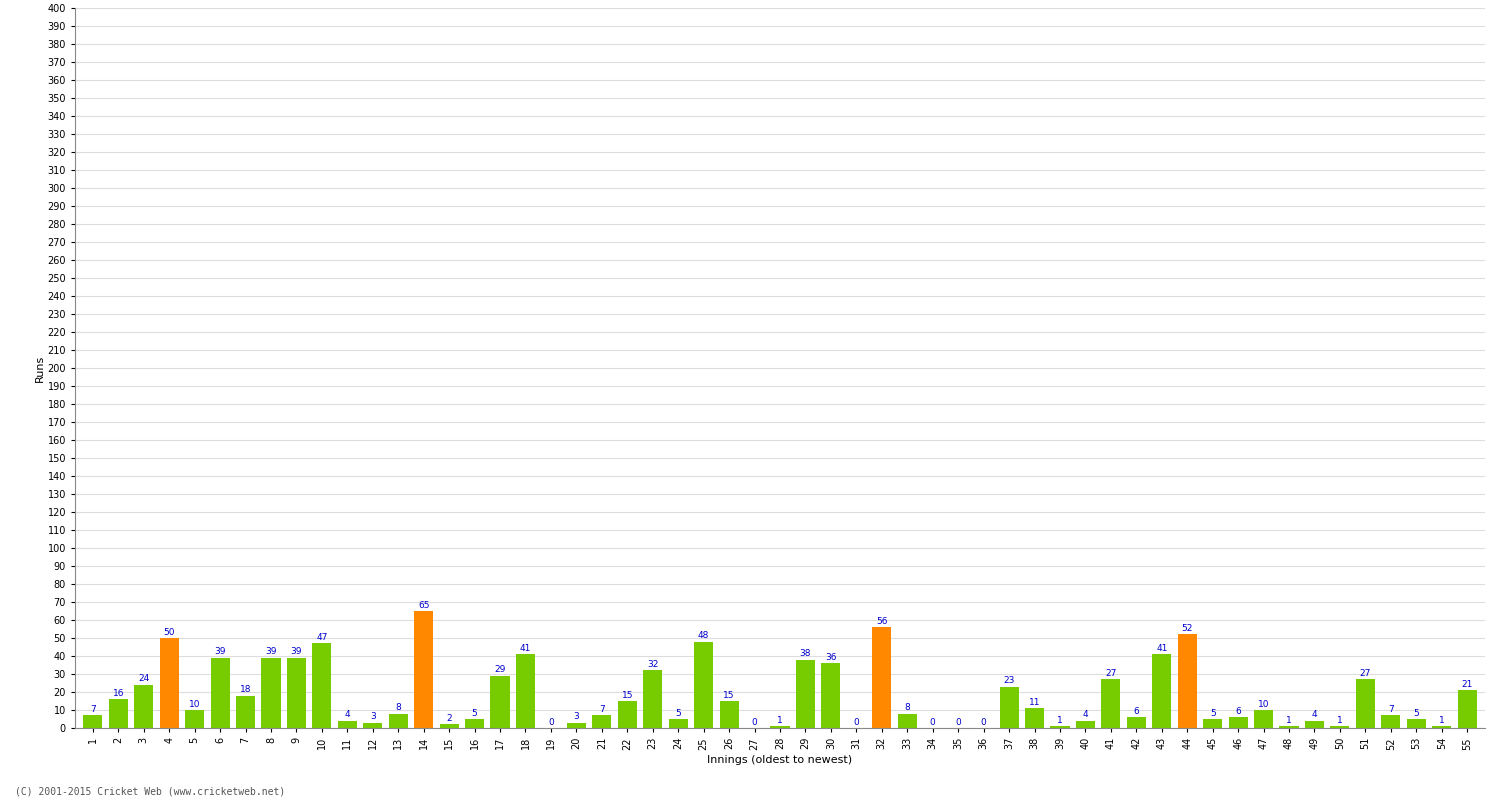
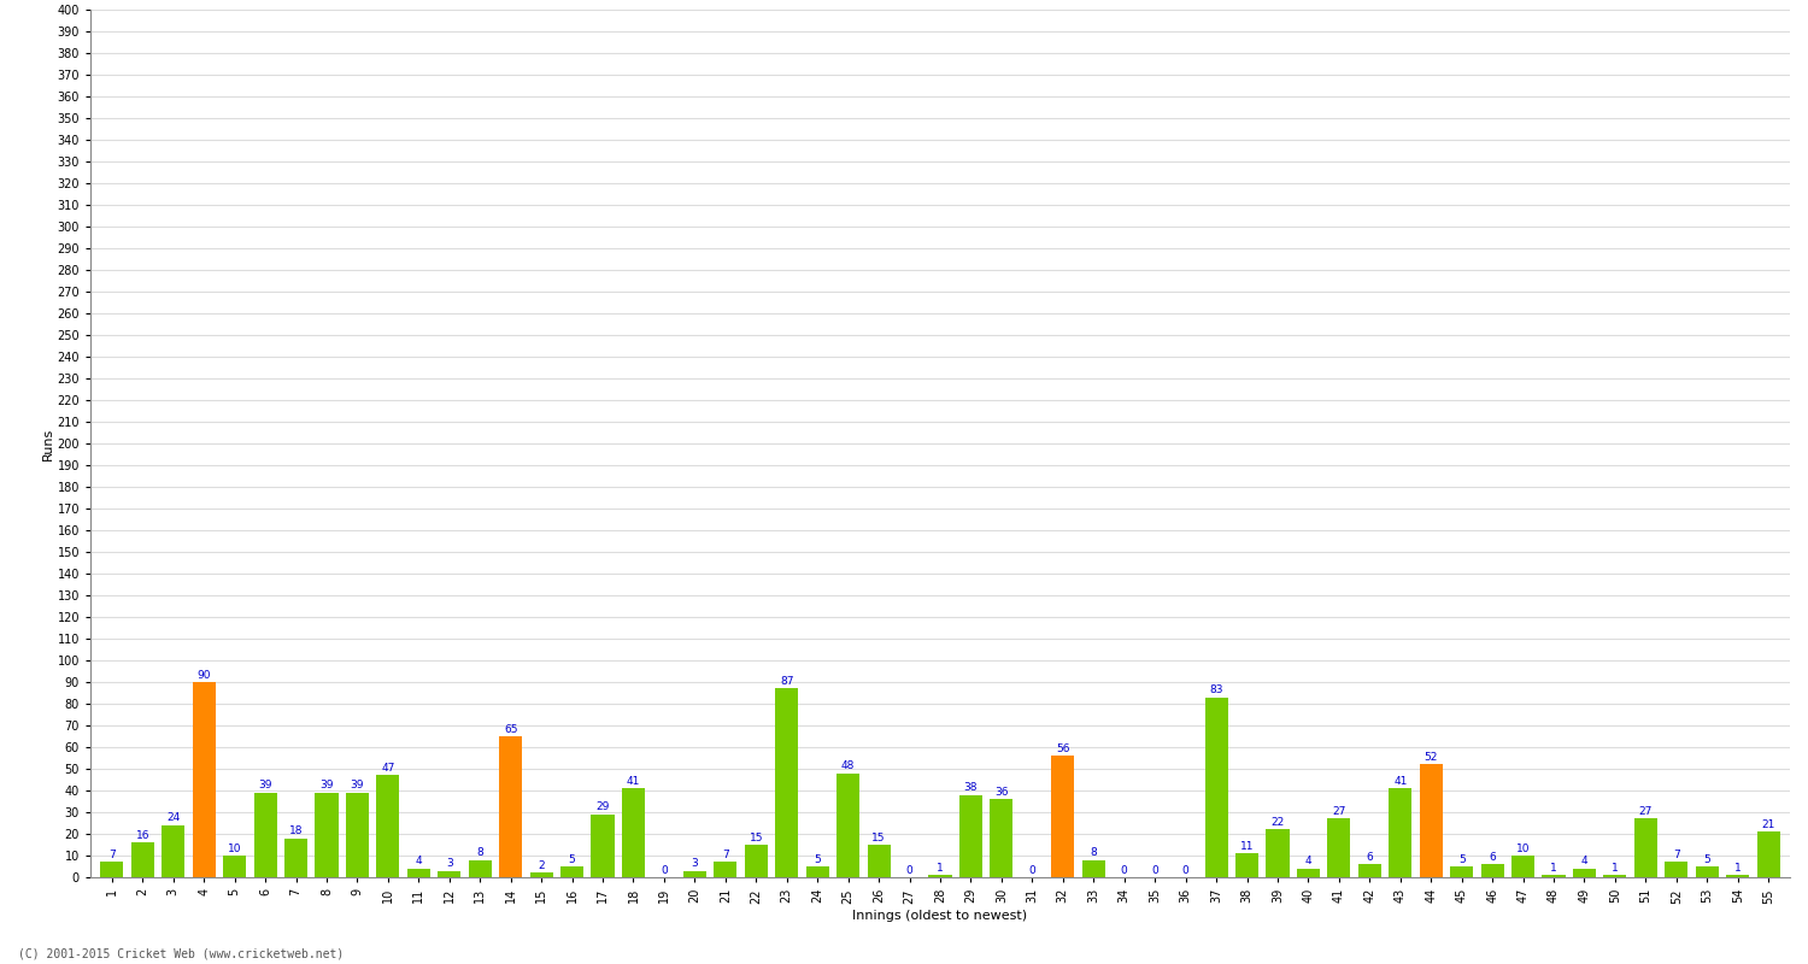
4: 50 -> 90
23: 32 -> 87
37: 23 -> 83
39: 1 -> 22
